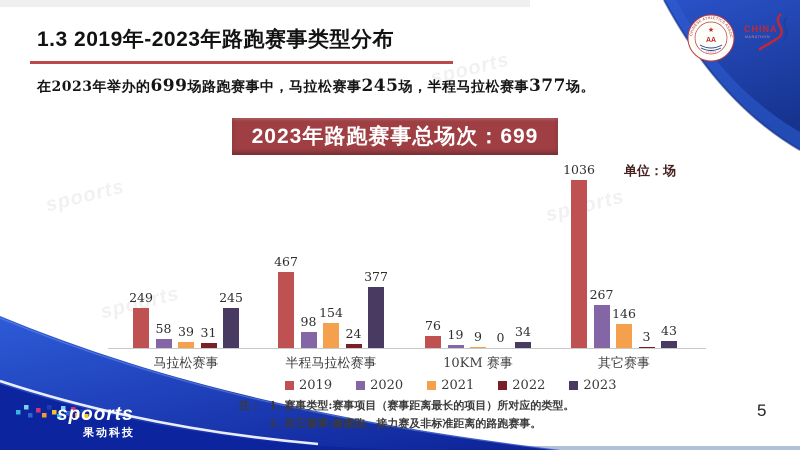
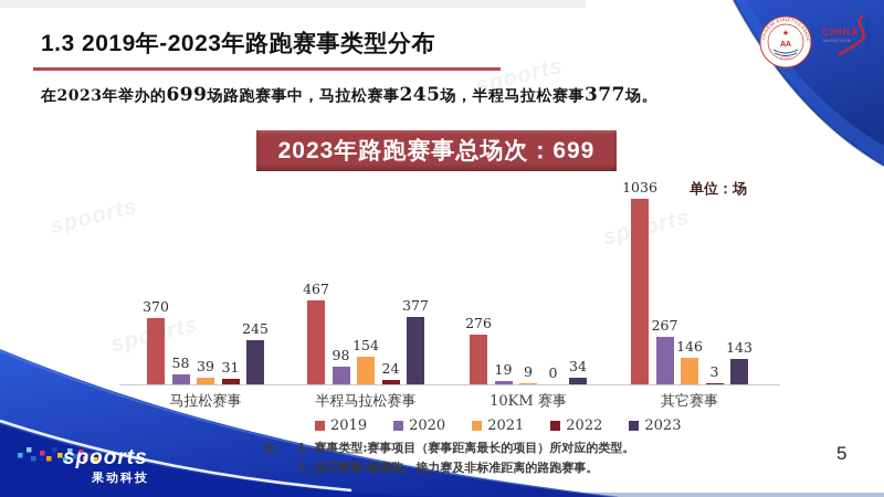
2019/马拉松赛事: 249 -> 370
2019/10KM 赛事: 76 -> 276
2023/其它赛事: 43 -> 143
